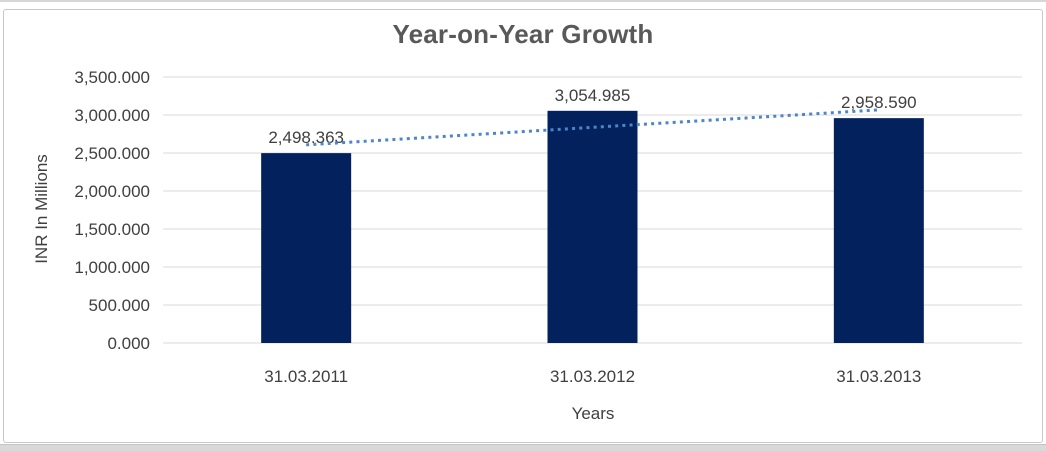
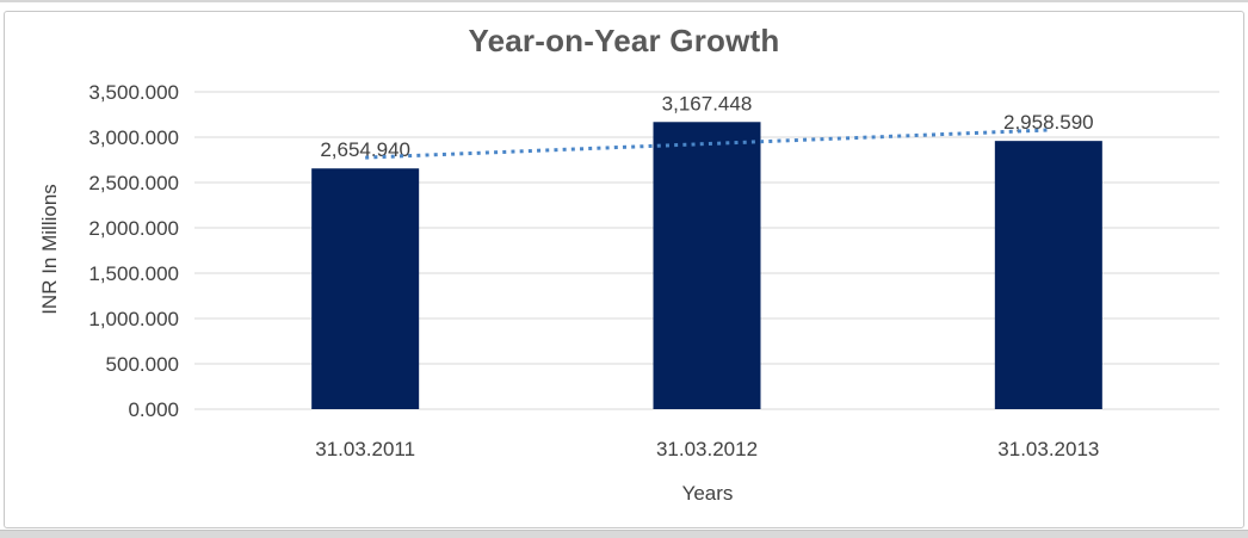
31.03.2011: 2,498.363 -> 2,654.940
31.03.2012: 3,054.985 -> 3,167.448
